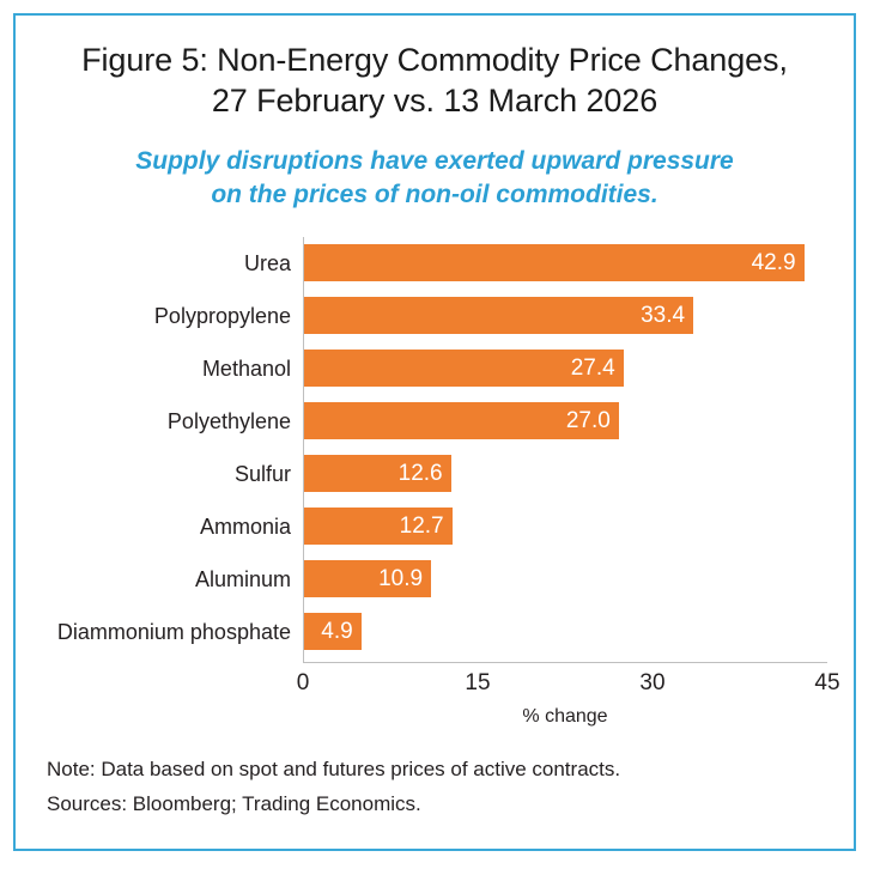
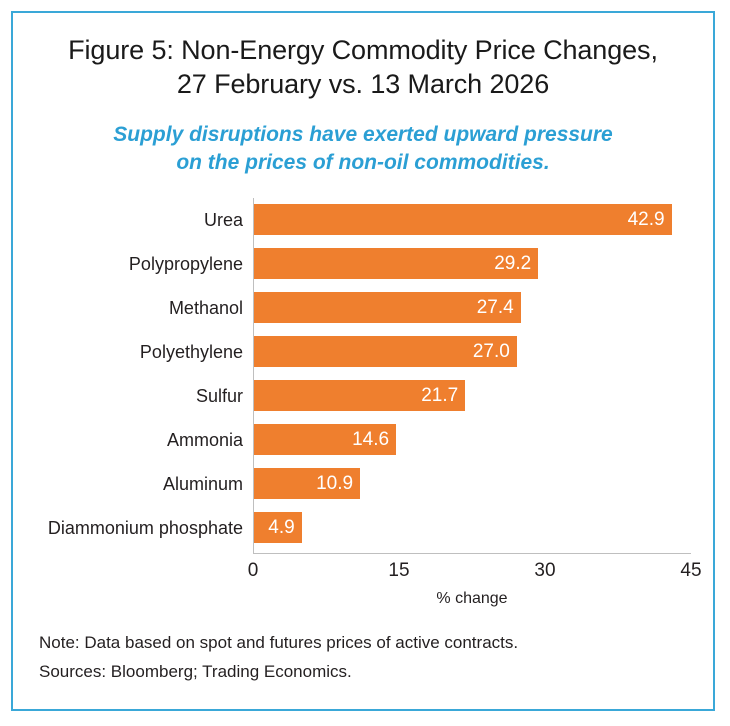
Polypropylene: 33.4 -> 29.2
Sulfur: 12.6 -> 21.7
Ammonia: 12.7 -> 14.6
